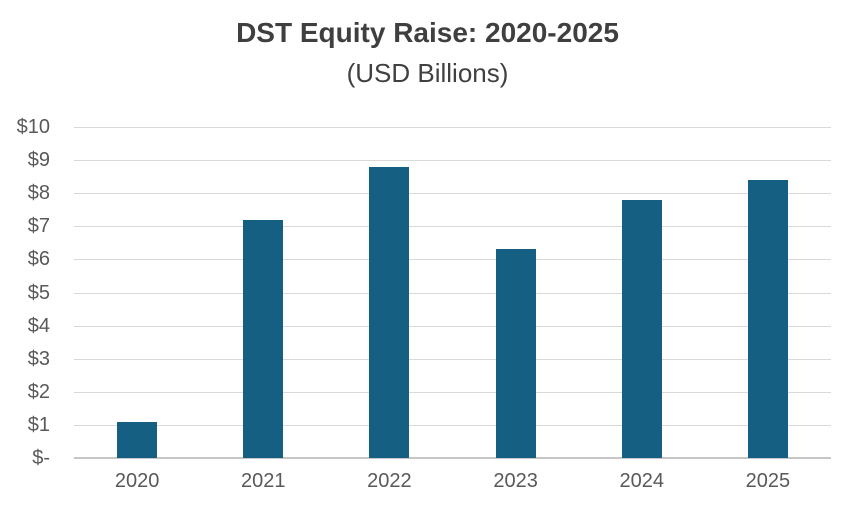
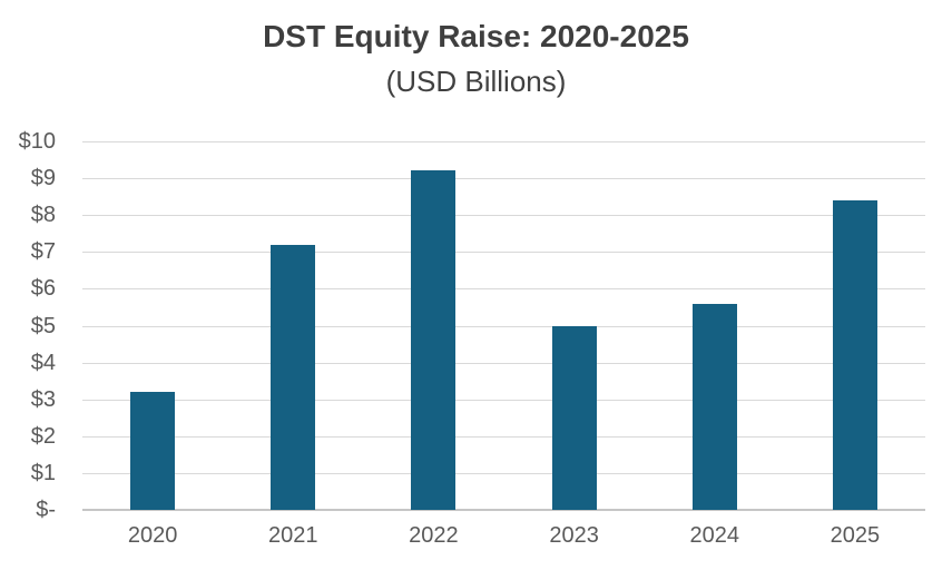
2020: $1.1 -> $3.2
2022: $8.8 -> $9.2
2023: $6.3 -> $5.0
2024: $7.8 -> $5.6
